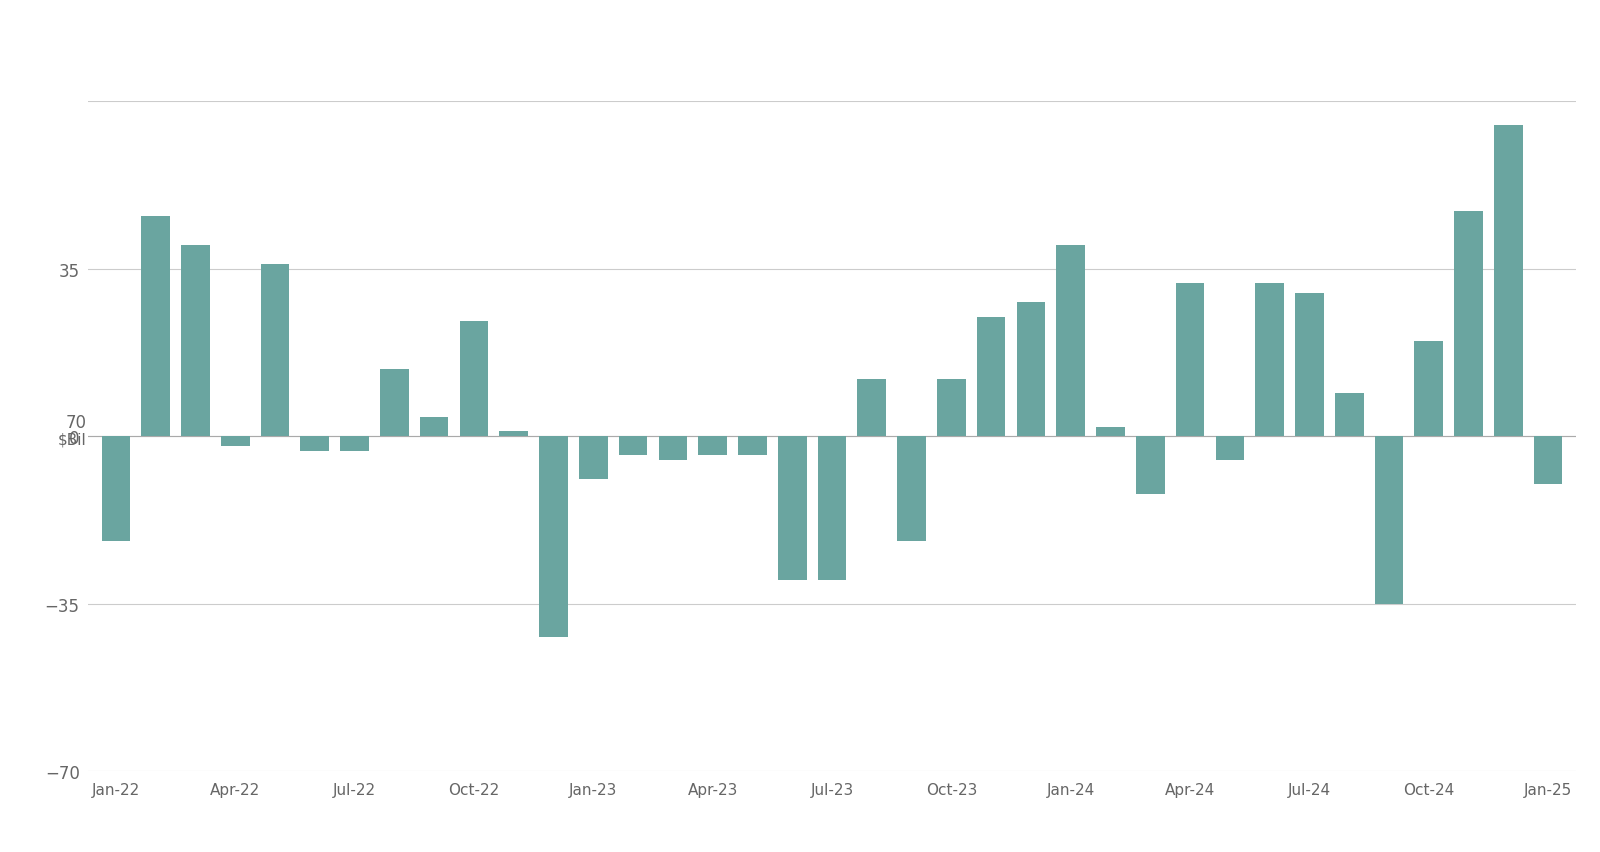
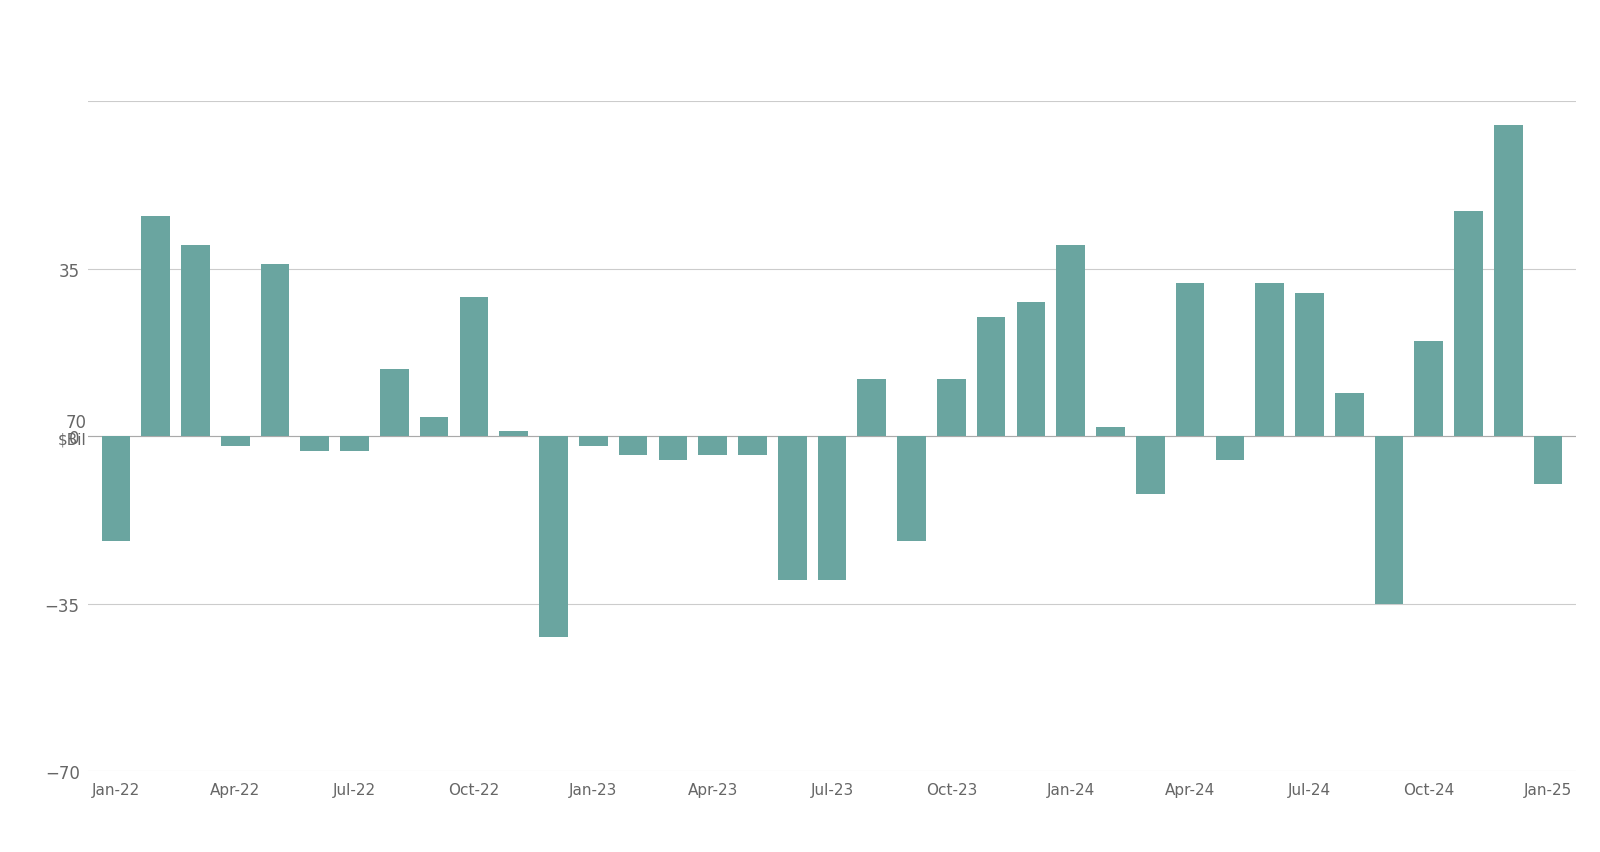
Oct-22: 24 -> 29
Jan-23: -9 -> -2
